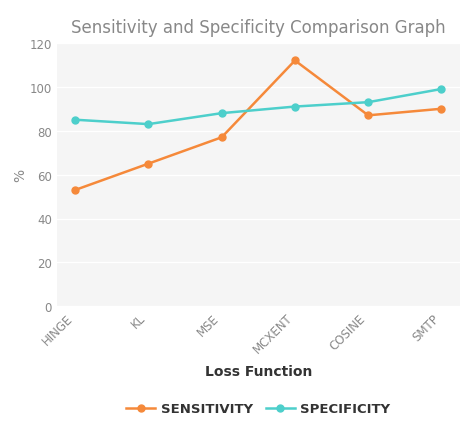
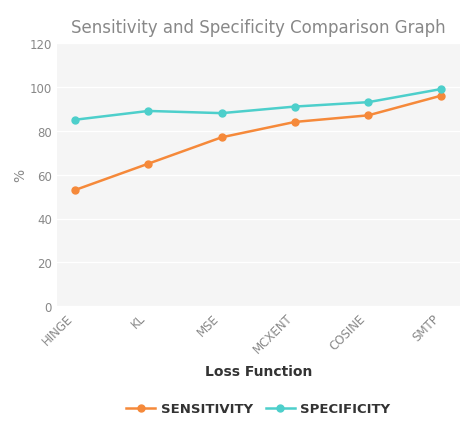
SPECIFICITY/KL: 83 -> 89
SENSITIVITY/MCXENT: 112 -> 84
SENSITIVITY/SMTP: 90 -> 96
